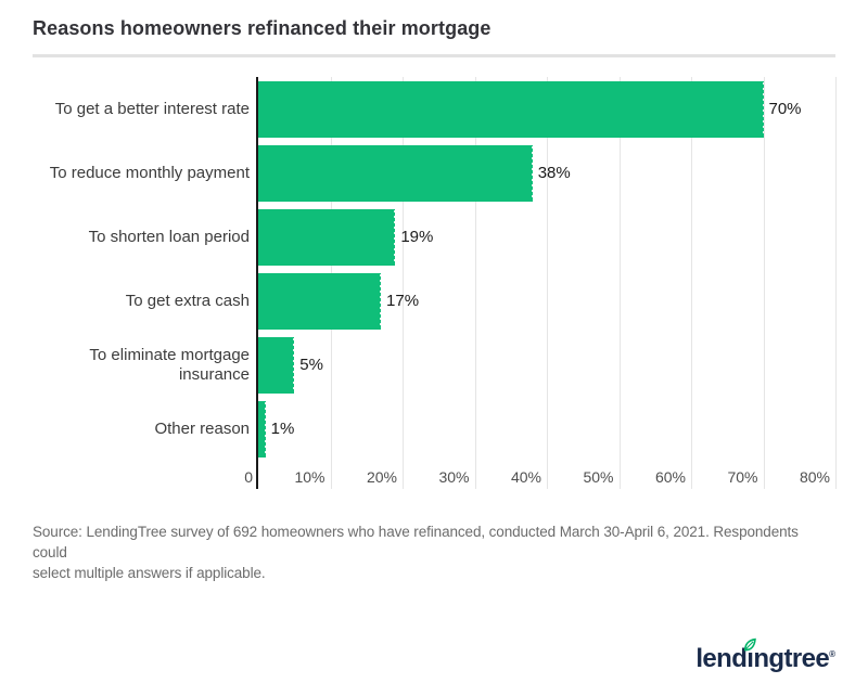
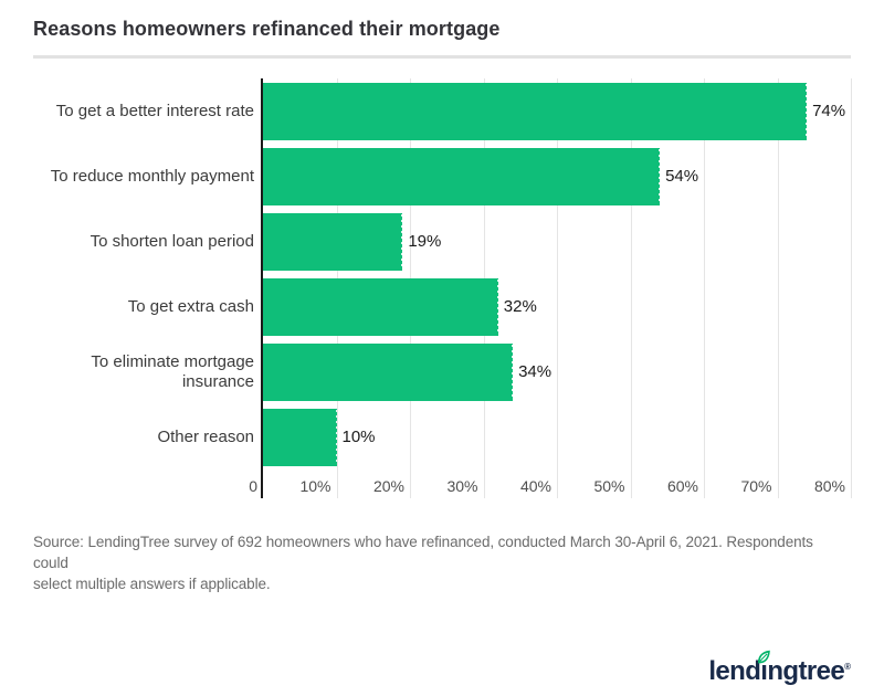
To get a better interest rate: 70% -> 74%
To reduce monthly payment: 38% -> 54%
To get extra cash: 17% -> 32%
To eliminate mortgage insurance: 5% -> 34%
Other reason: 1% -> 10%
